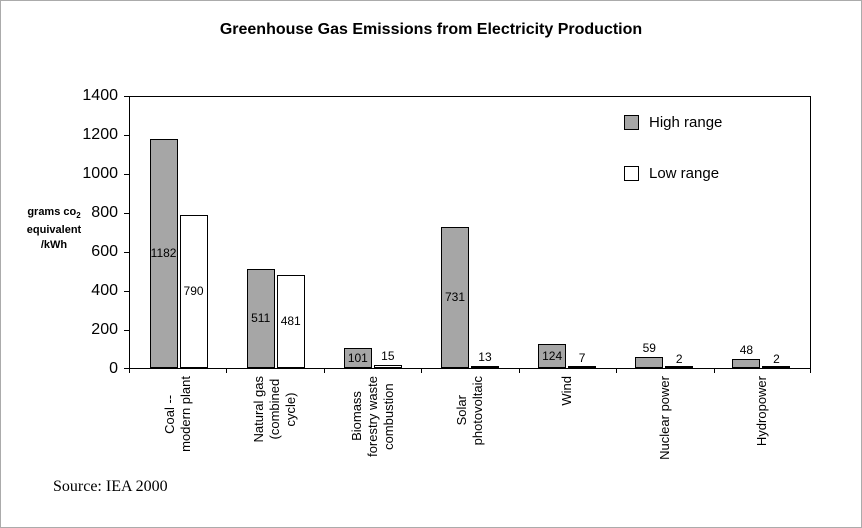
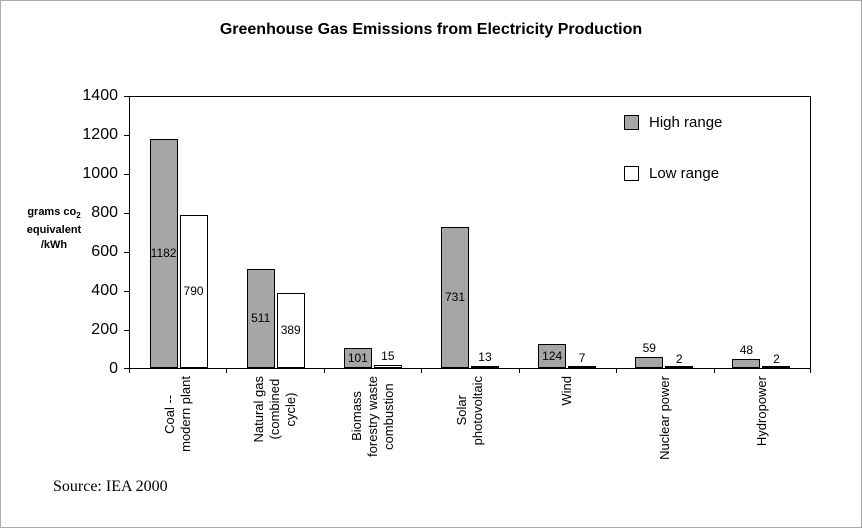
Low range/Natural gas (combined cycle): 481 -> 389
